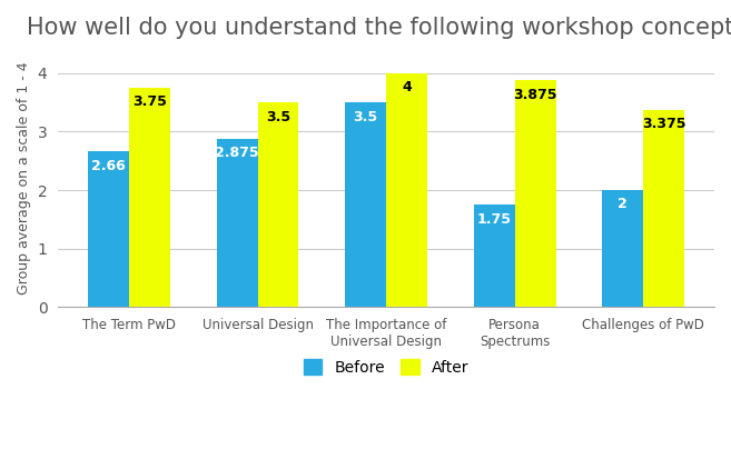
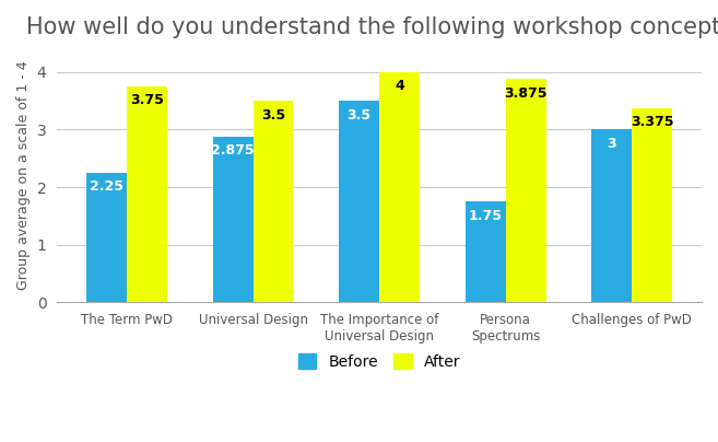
Before/The Term PwD: 2.66 -> 2.25
Before/Challenges of PwD: 2 -> 3
